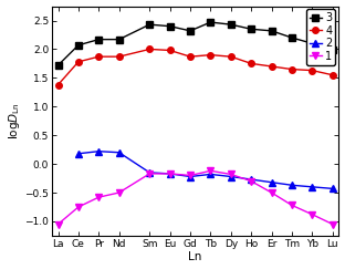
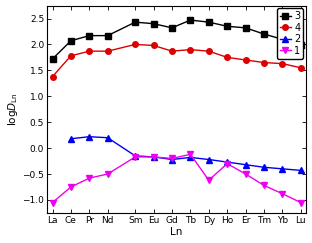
1/Dy: -0.18 -> -0.62
